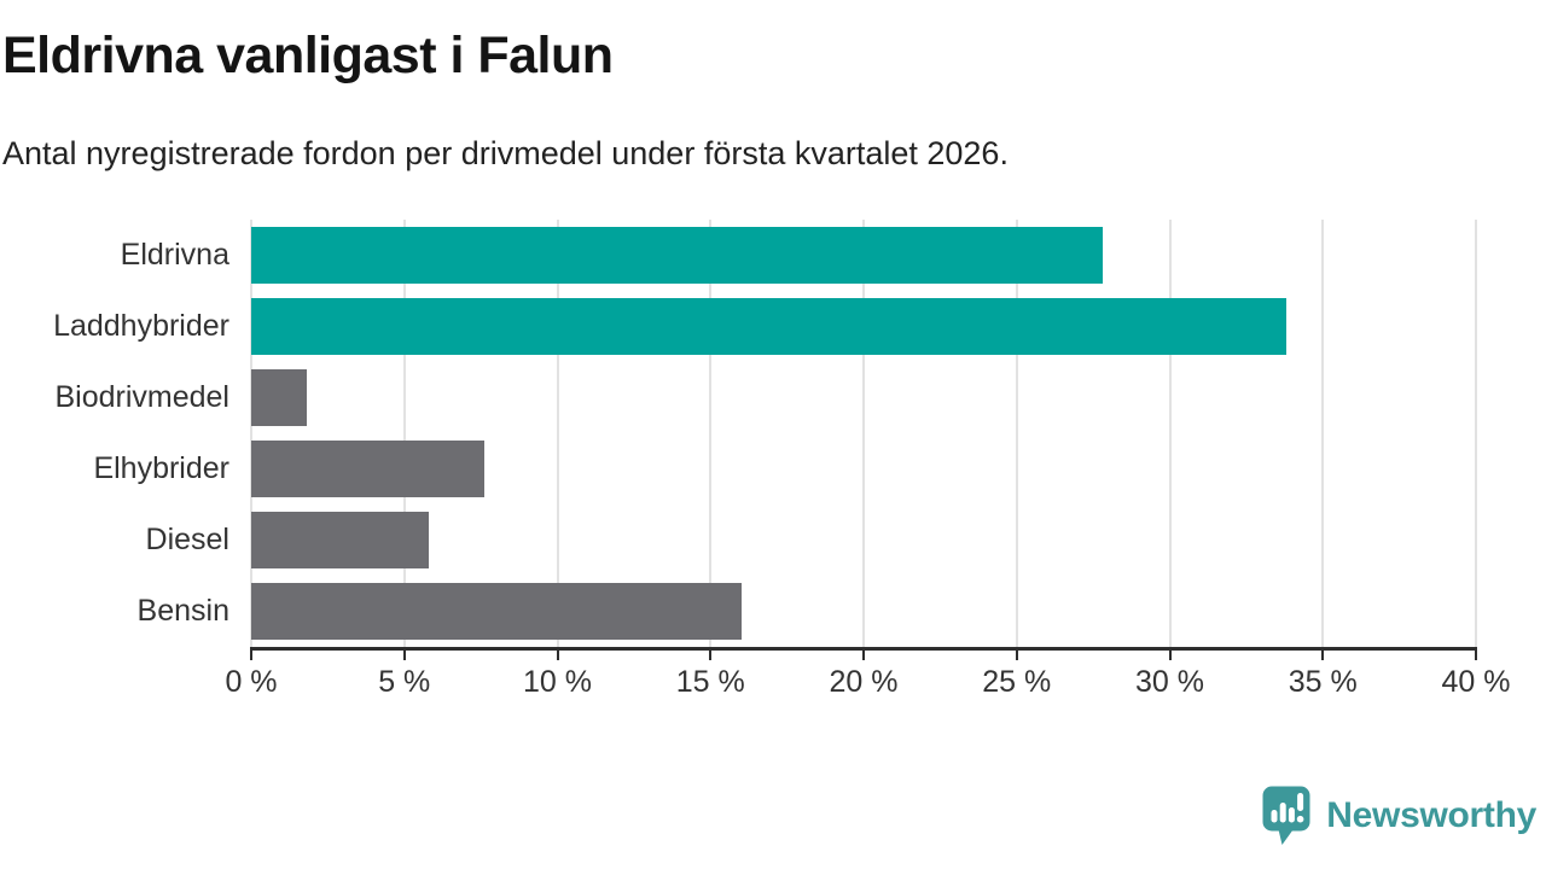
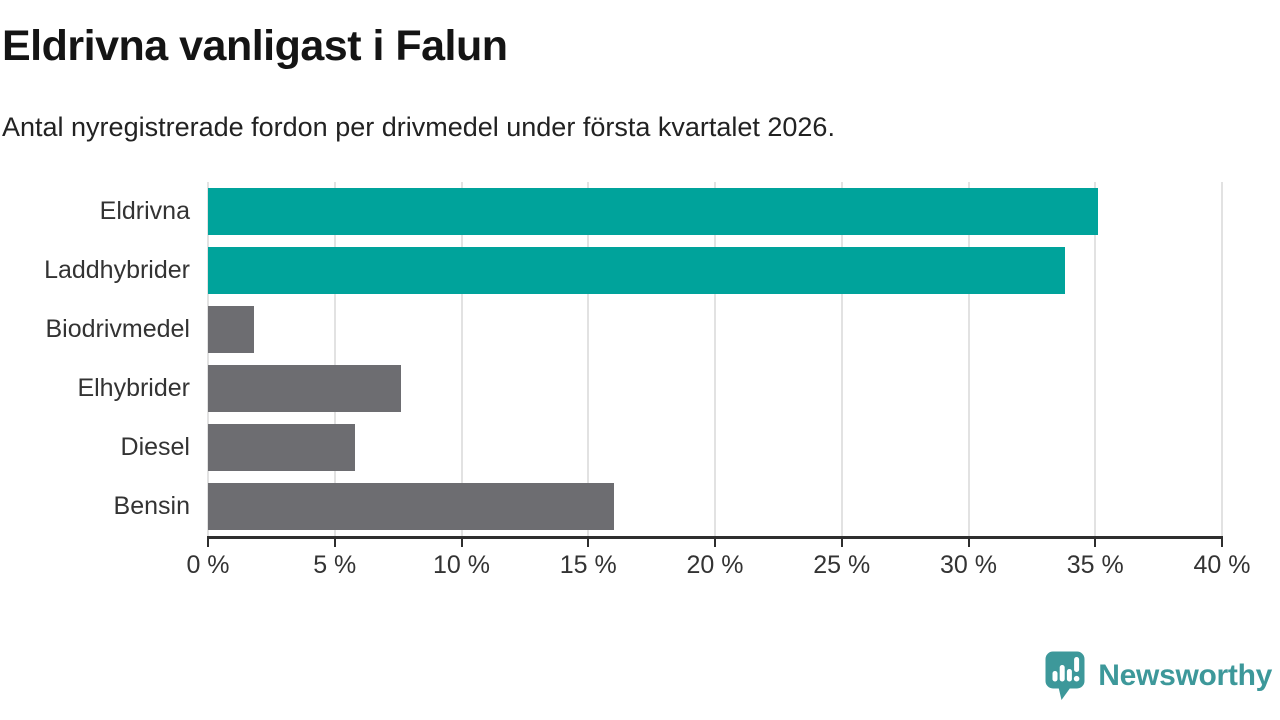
Eldrivna: 27.8% -> 35.1%
